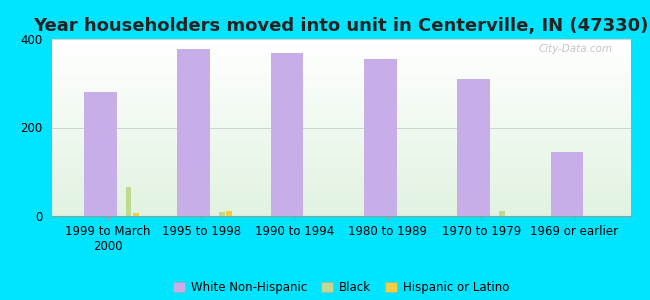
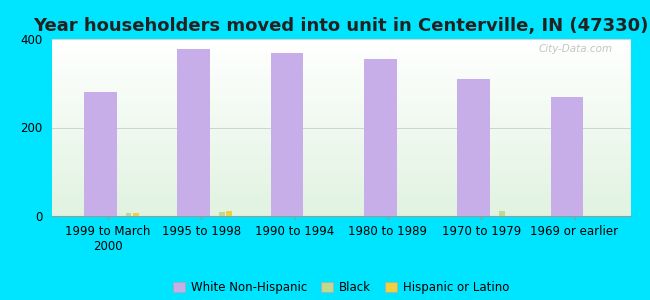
Black/1999 to March 2000: 65 -> 7
White Non-Hispanic/1969 or earlier: 145 -> 270
